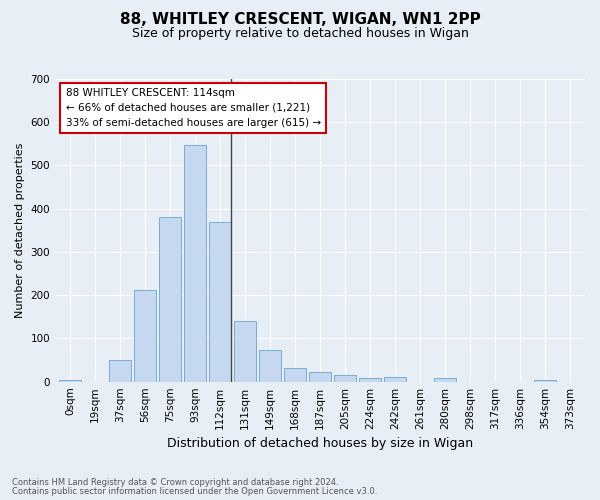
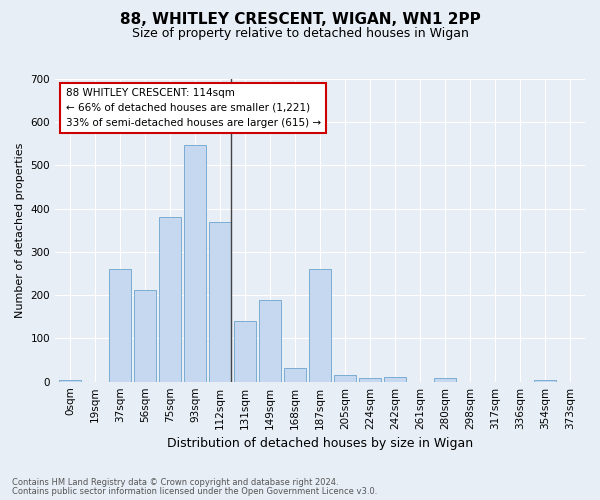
37sqm: 51 -> 260
149sqm: 74 -> 190
187sqm: 22 -> 260
